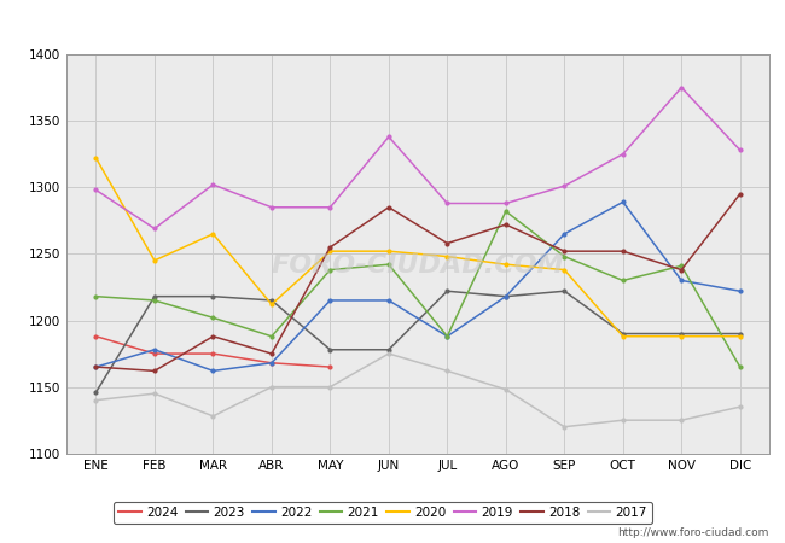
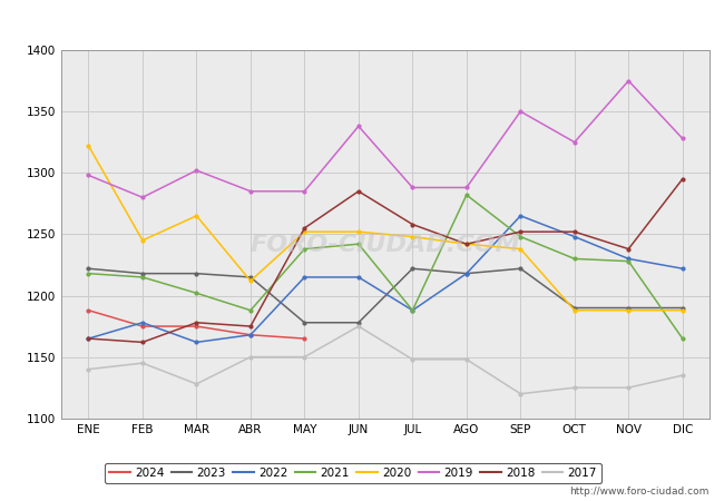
2023/ENE: 1146 -> 1222
2019/FEB: 1269 -> 1280
2018/MAR: 1188 -> 1178
2017/JUL: 1162 -> 1148
2018/AGO: 1272 -> 1242
2019/SEP: 1301 -> 1350
2022/OCT: 1289 -> 1248
2021/NOV: 1241 -> 1228
